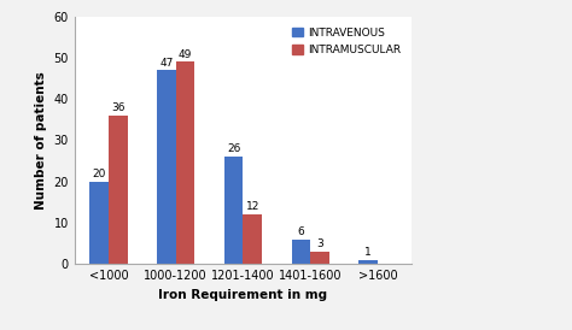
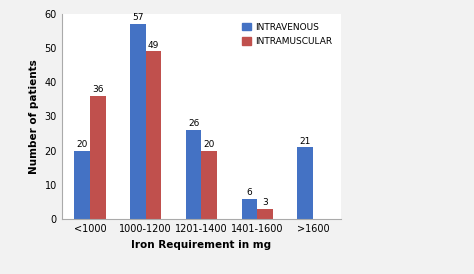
INTRAVENOUS/1000-1200: 47 -> 57
INTRAMUSCULAR/1201-1400: 12 -> 20
INTRAVENOUS/>1600: 1 -> 21
